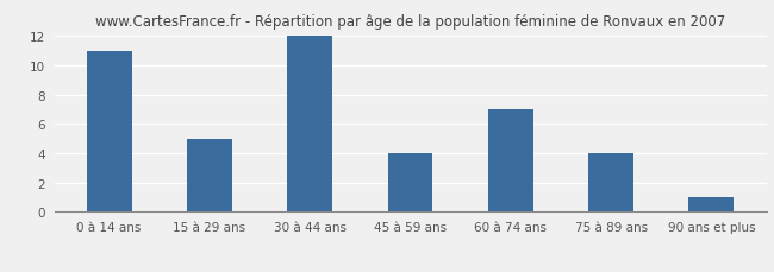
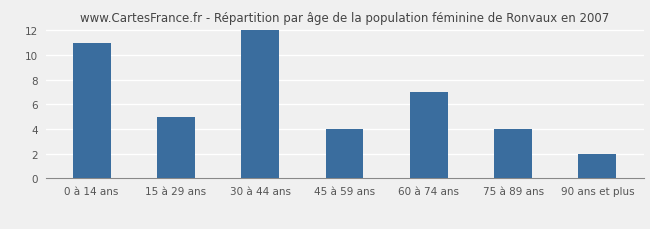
90 ans et plus: 1 -> 2
